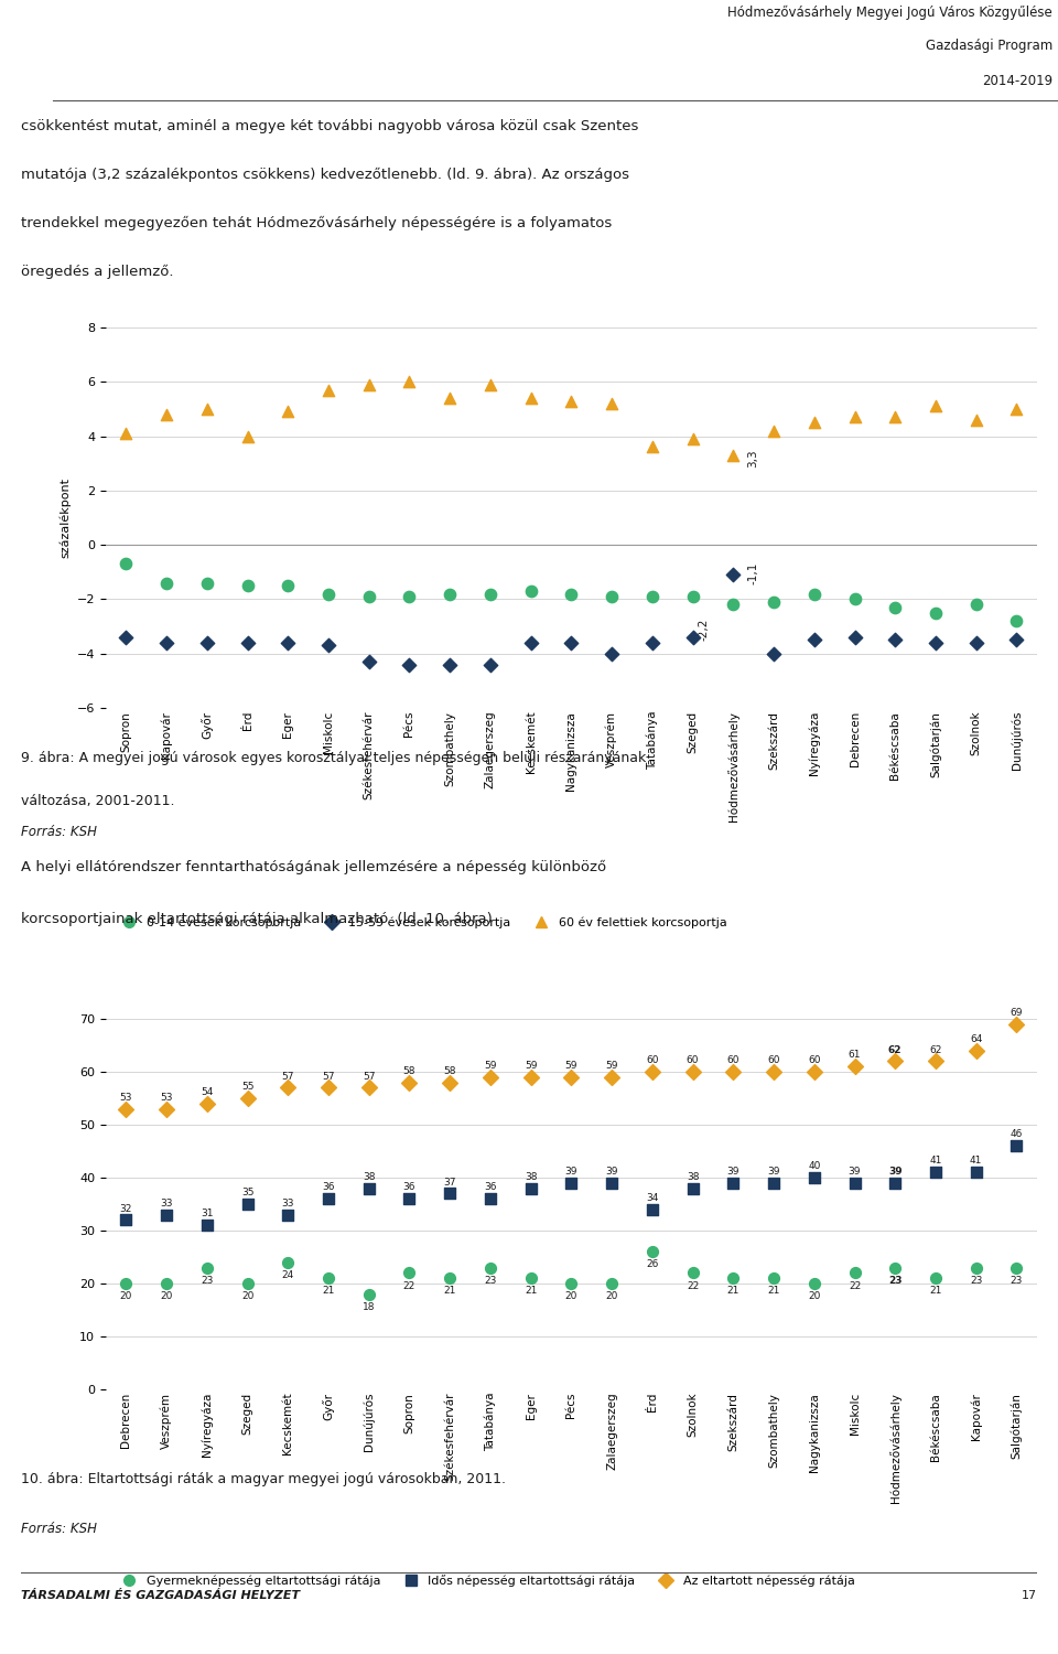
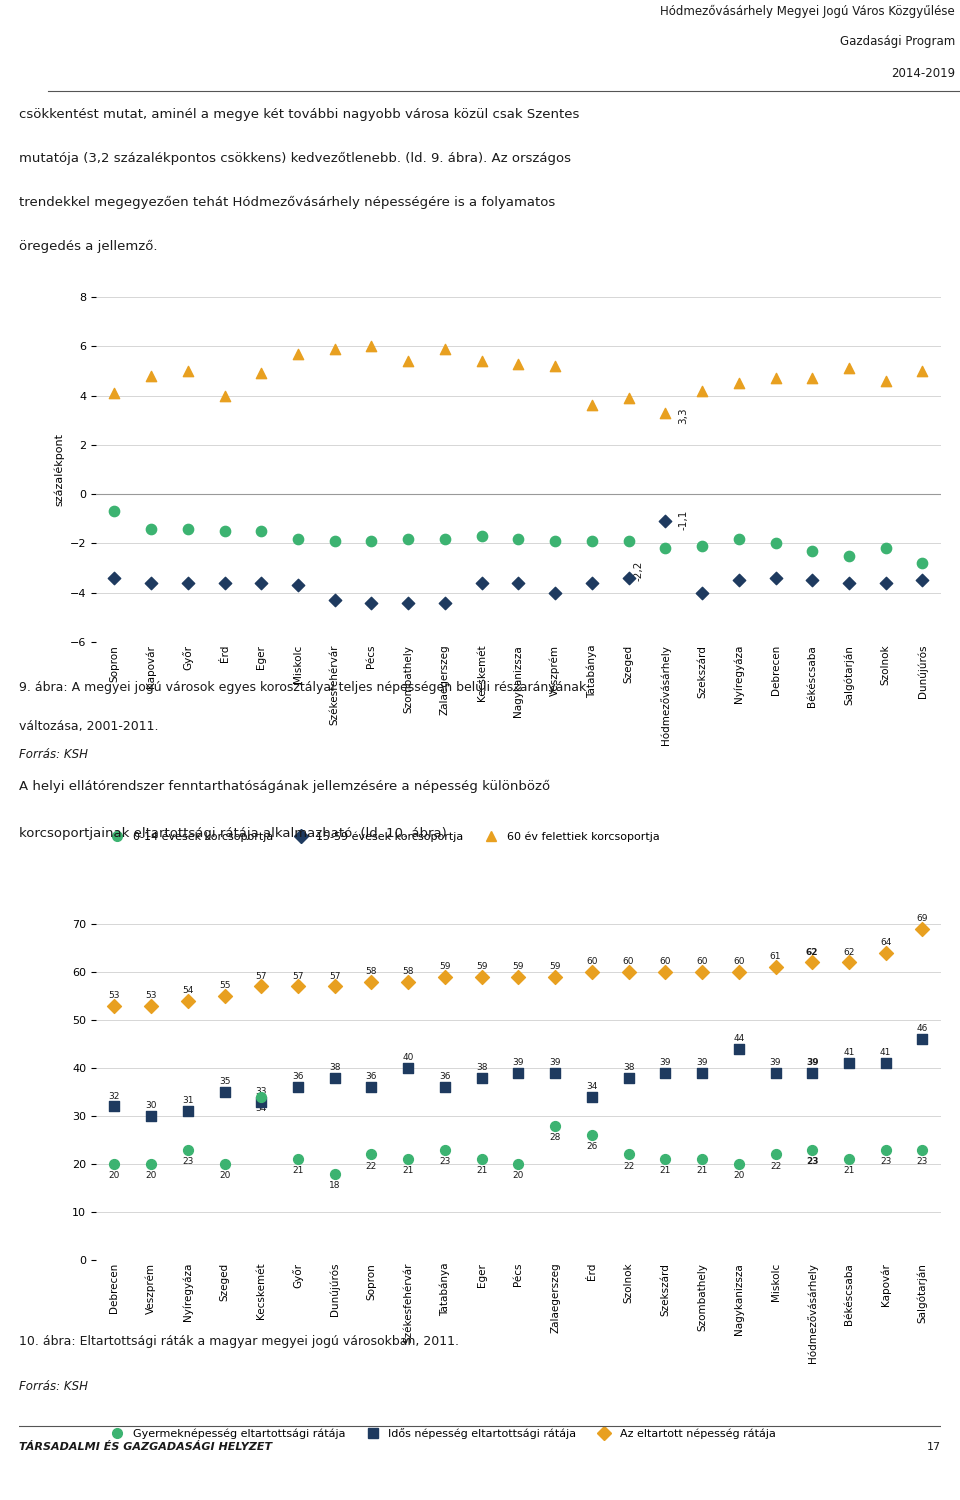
Idős népesség eltartottsági rátája/Veszprém: 33 -> 30
Gyermeknépesség eltartottsági rátája/Kecskemét: 24 -> 34
Idős népesség eltartottsági rátája/Székesfehérvár: 37 -> 40
Gyermeknépesség eltartottsági rátája/Zalaegerszeg: 20 -> 28
Idős népesség eltartottsági rátája/Nagykanizsza: 40 -> 44
